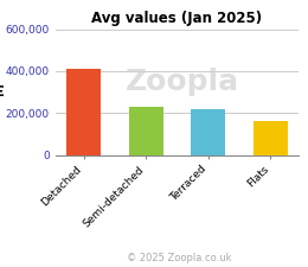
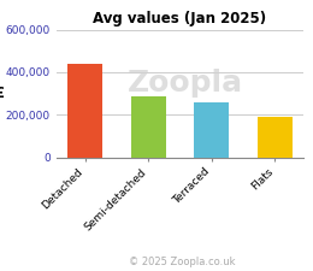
Detached: 410,000 -> 440,000
Semi-detached: 230,000 -> 280,000
Terraced: 220,000 -> 260,000
Flats: 160,000 -> 190,000
